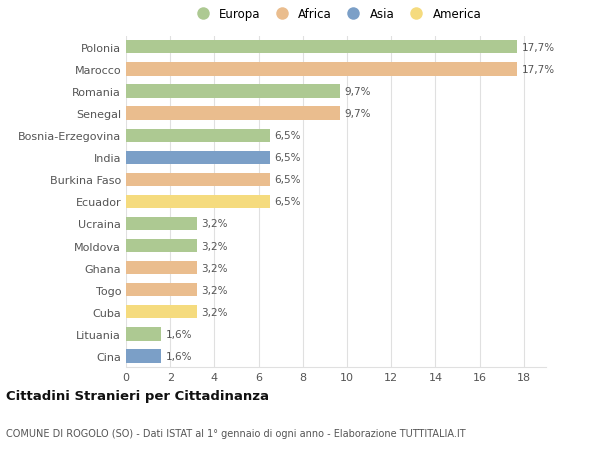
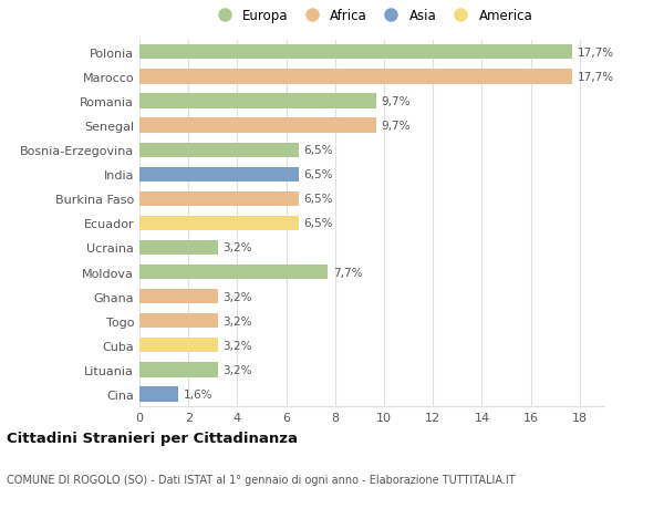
Moldova: 3,2% -> 7,7%
Lituania: 1,6% -> 3,2%
